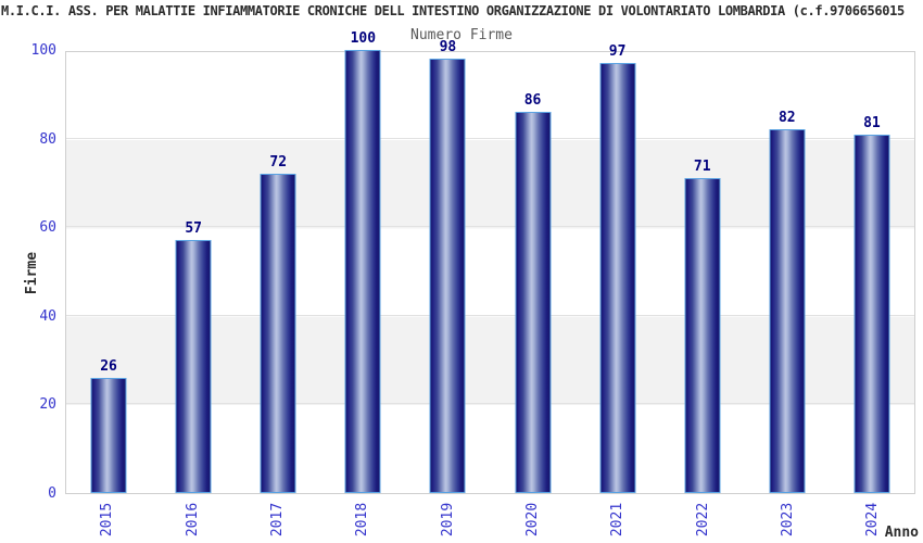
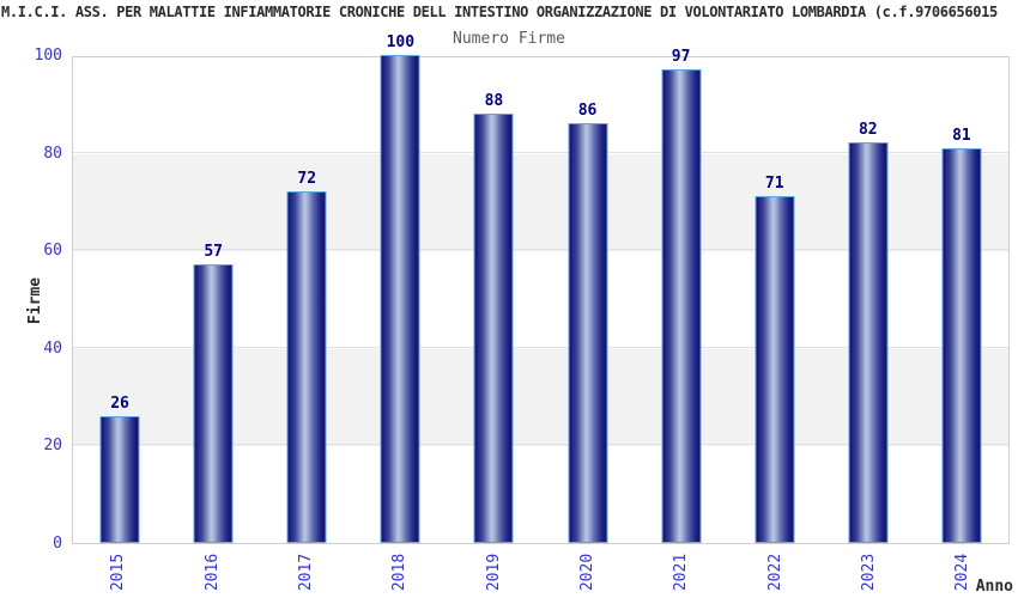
2019: 98 -> 88
